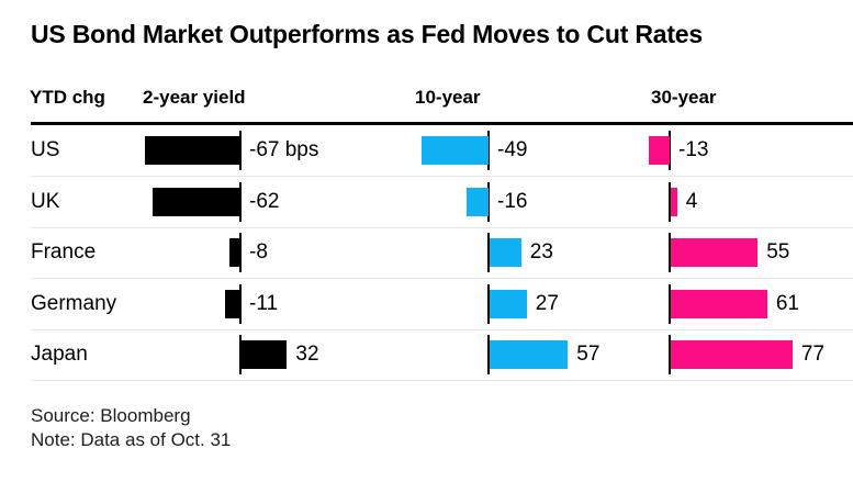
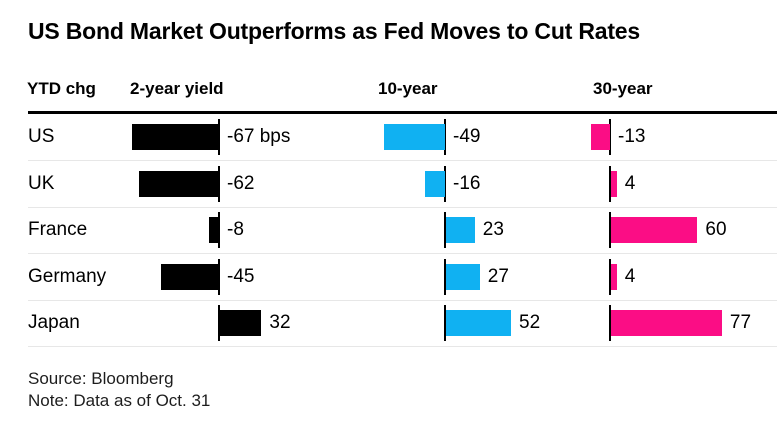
30-year/France: 55 -> 60
2-year yield/Germany: -11 -> -45
30-year/Germany: 61 -> 4
10-year/Japan: 57 -> 52
